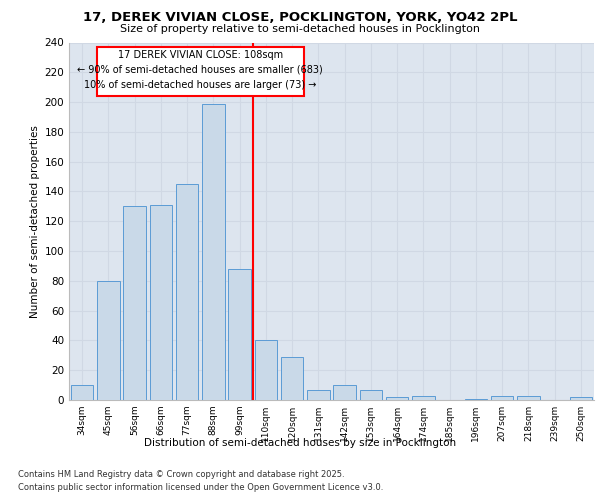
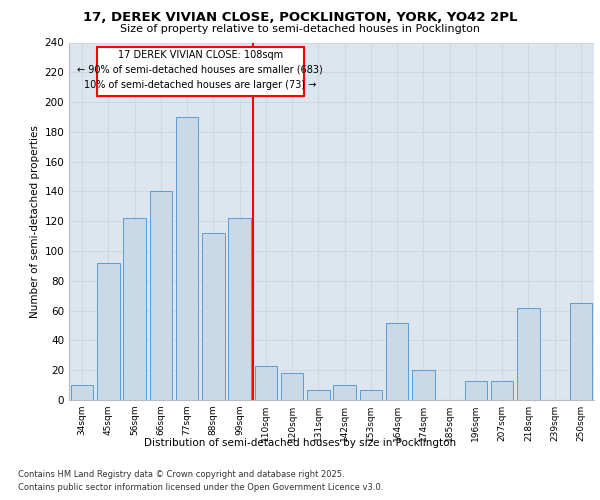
45sqm: 80 -> 92
56sqm: 130 -> 122
66sqm: 131 -> 140
77sqm: 145 -> 190
88sqm: 199 -> 112
99sqm: 88 -> 122
110sqm: 40 -> 23
120sqm: 29 -> 18
164sqm: 2 -> 52
174sqm: 3 -> 20
196sqm: 1 -> 13
207sqm: 3 -> 13
218sqm: 3 -> 62
250sqm: 2 -> 65
